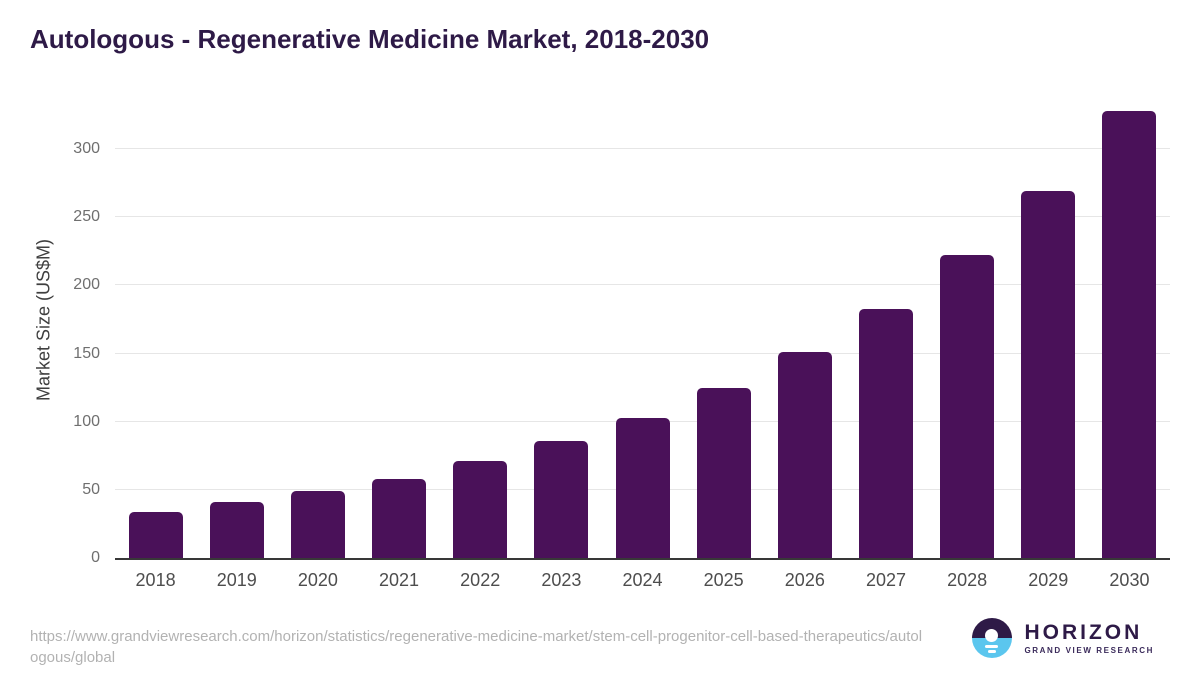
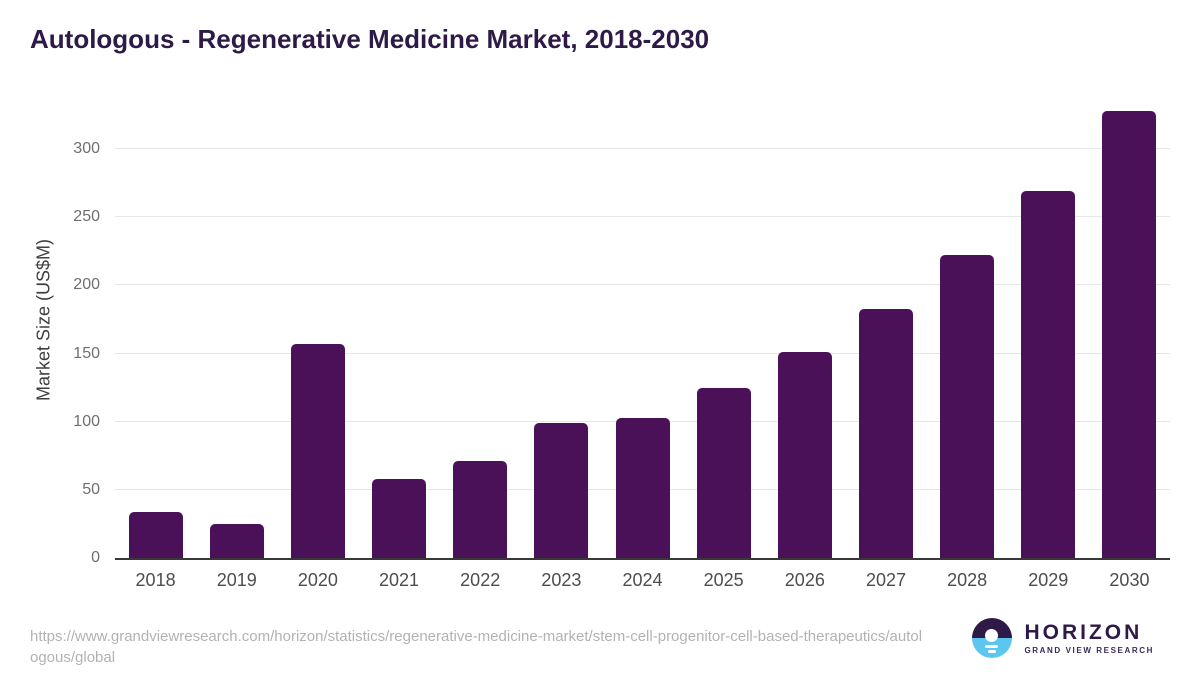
2019: 41 -> 25
2020: 49 -> 157
2023: 86 -> 99
